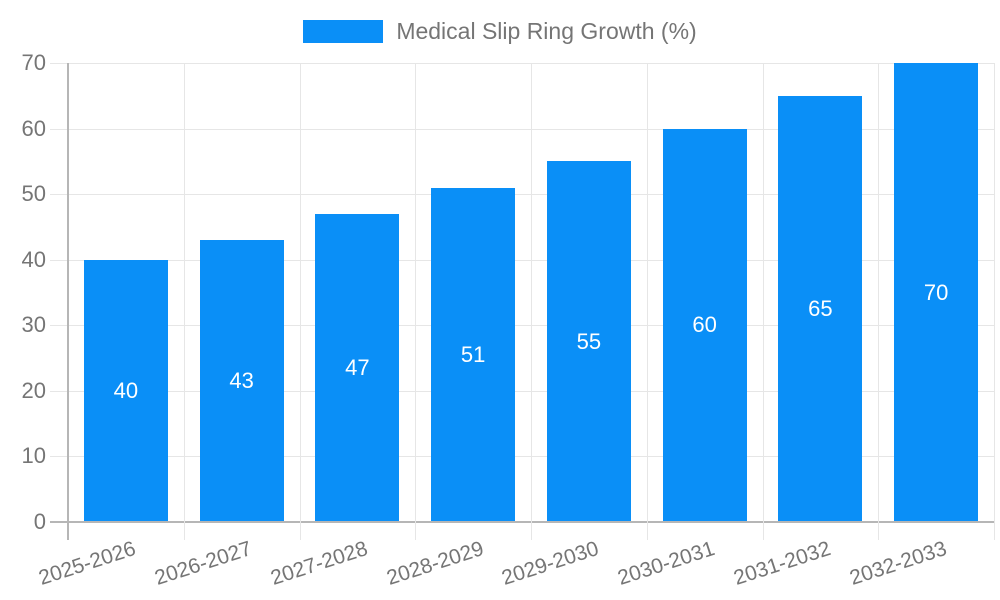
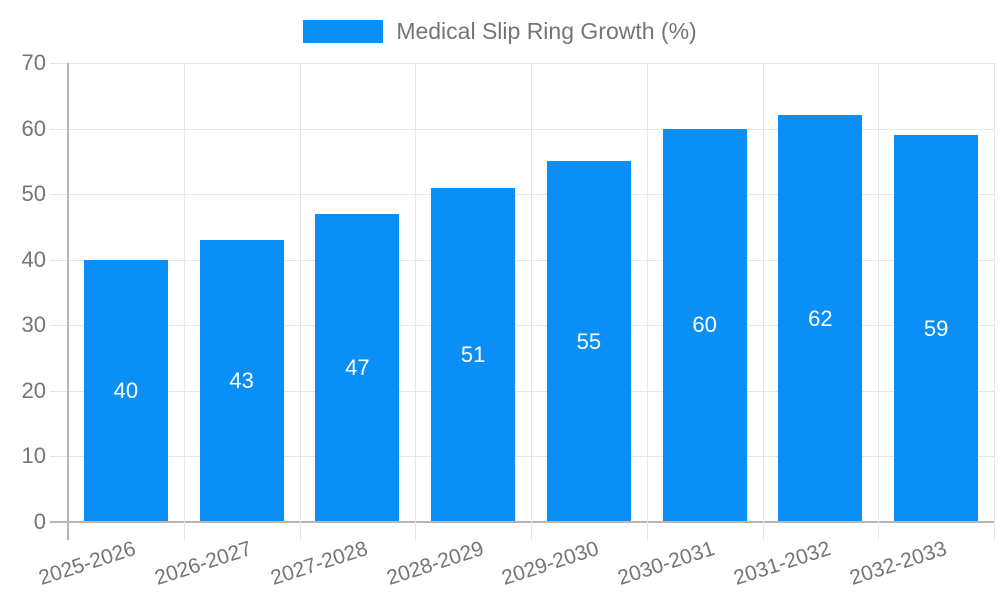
2031-2032: 65 -> 62
2032-2033: 70 -> 59
